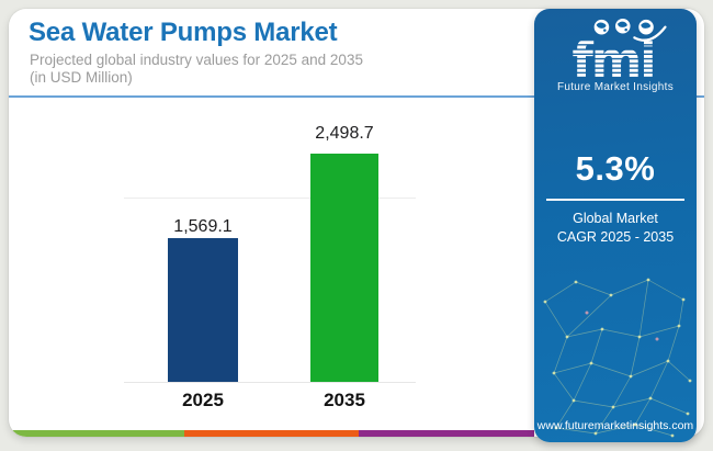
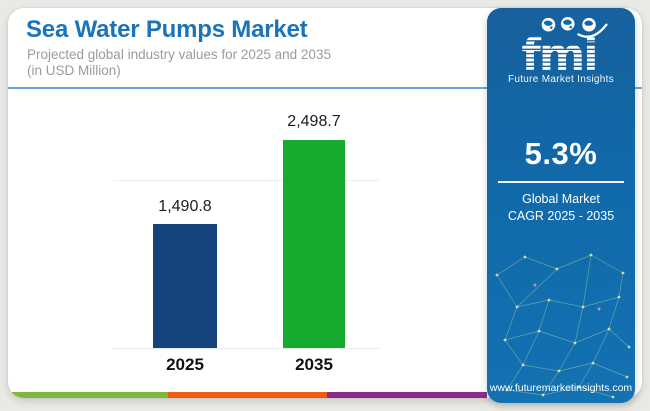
2025: 1,569.1 -> 1,490.8
